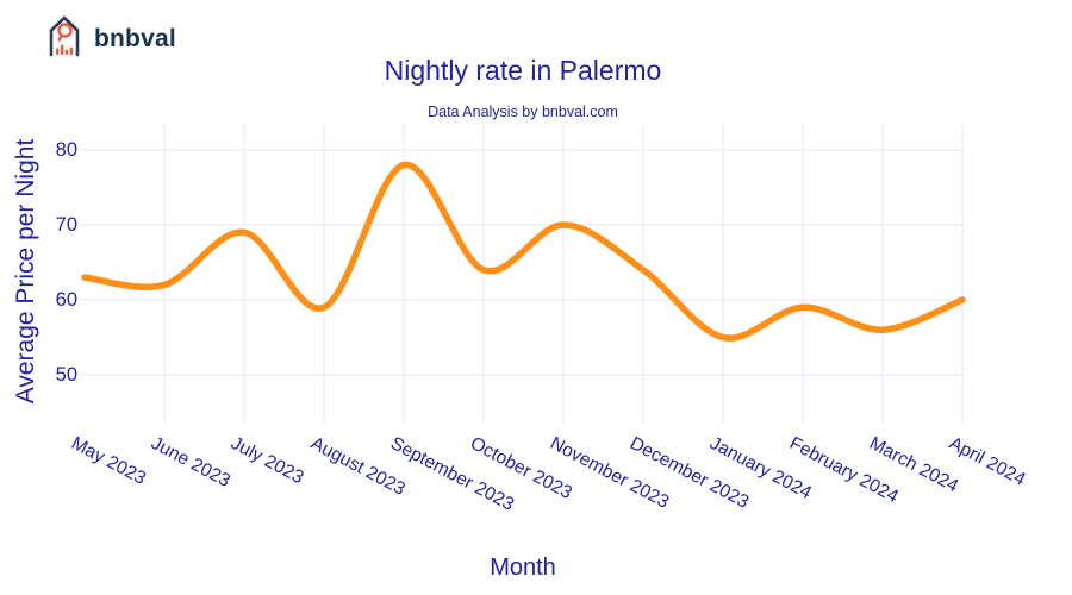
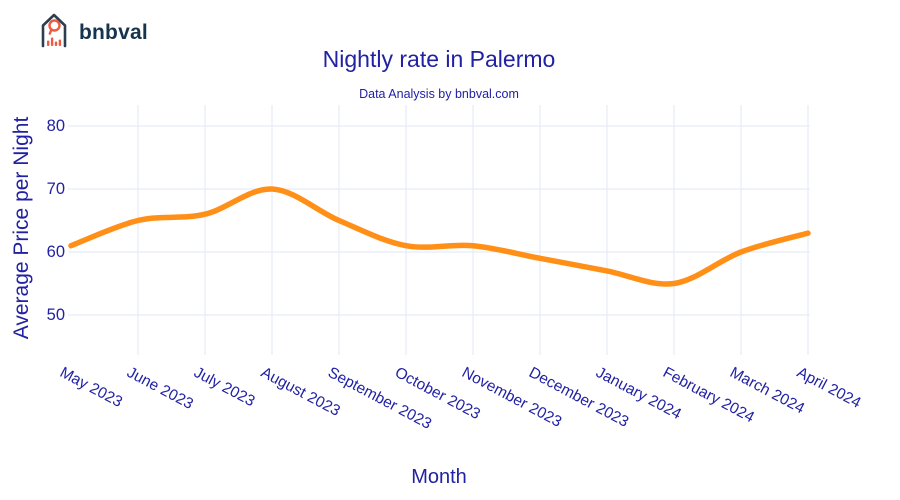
May 2023: 63 -> 61
June 2023: 62 -> 65
July 2023: 69 -> 66
August 2023: 59 -> 70
September 2023: 78 -> 65
October 2023: 64 -> 61
November 2023: 70 -> 61
December 2023: 64 -> 59
January 2024: 55 -> 57
February 2024: 59 -> 55
March 2024: 56 -> 60
April 2024: 60 -> 63
